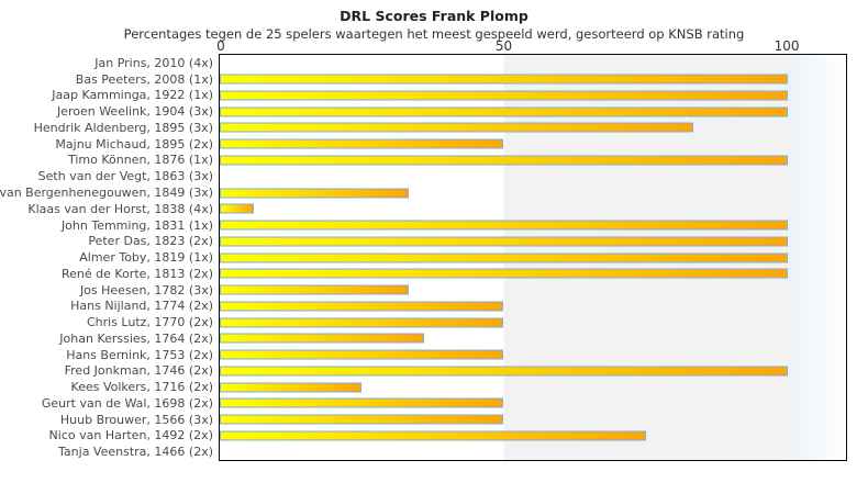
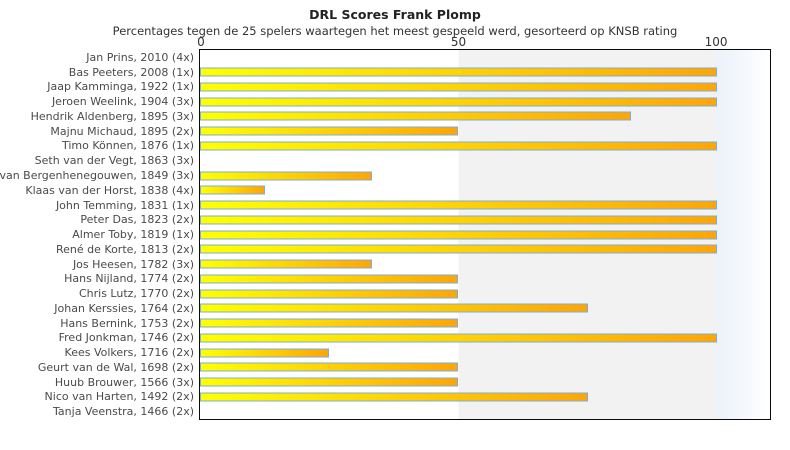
Klaas van der Horst, 1838 (4x): 6 -> 12
Johan Kerssies, 1764 (2x): 36 -> 75
